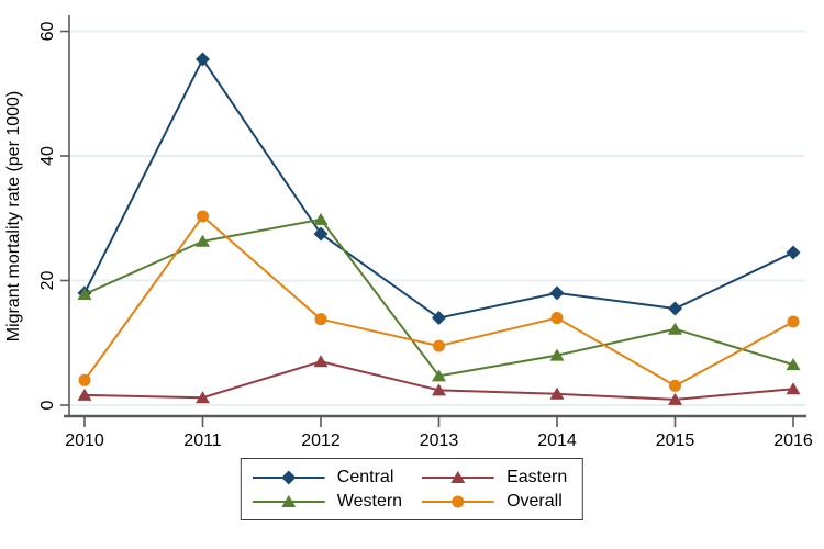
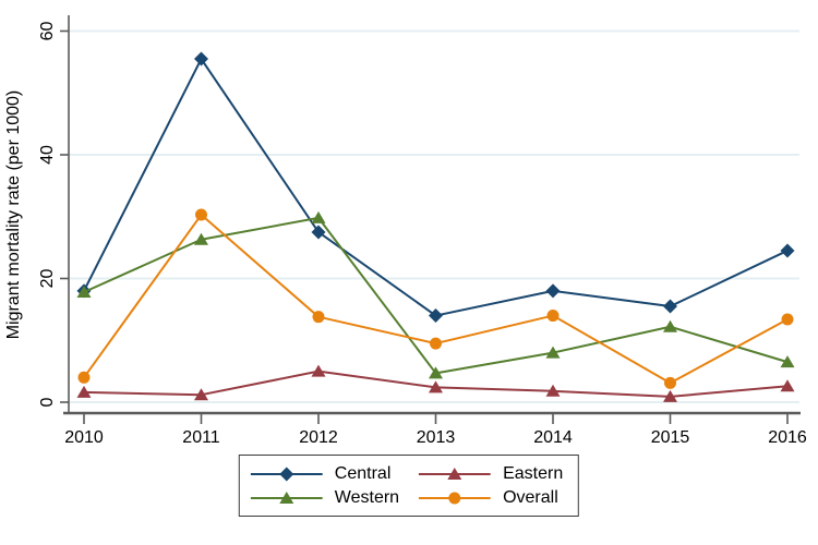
Eastern/2012: 7 -> 5
